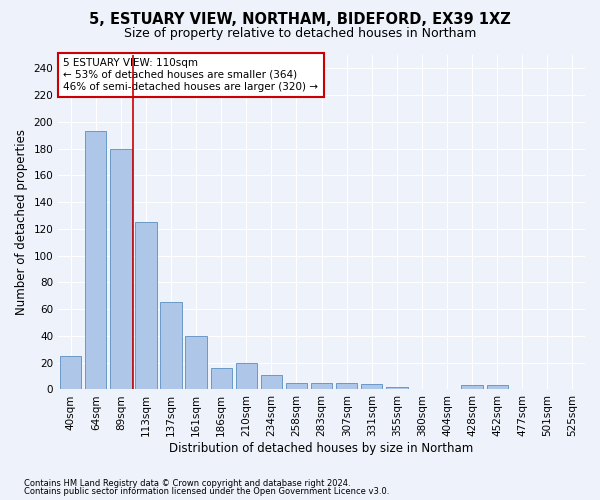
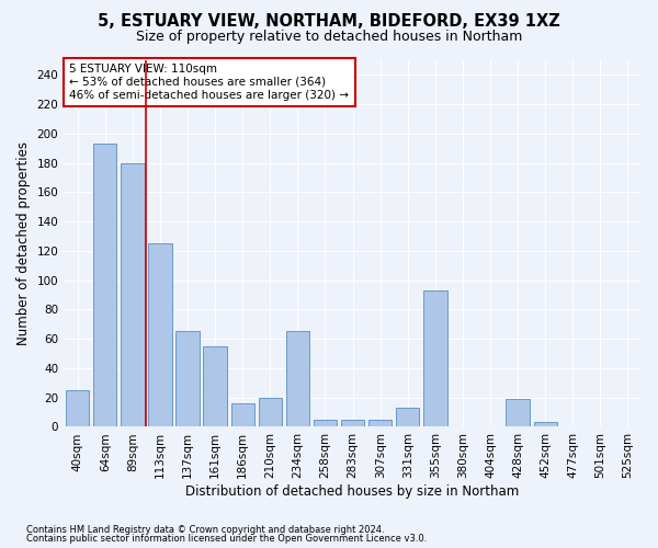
161sqm: 40 -> 55
234sqm: 11 -> 65
331sqm: 4 -> 13
355sqm: 2 -> 93
428sqm: 3 -> 19
